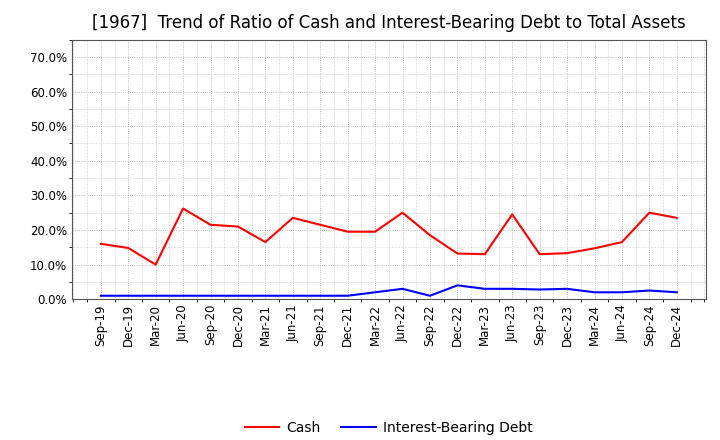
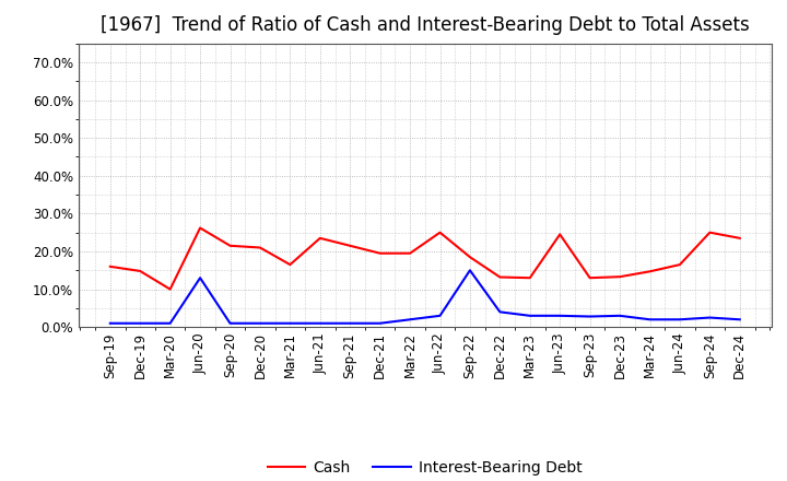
Interest-Bearing Debt/Jun-20: 1.0% -> 13.0%
Interest-Bearing Debt/Sep-22: 1.0% -> 15.0%
